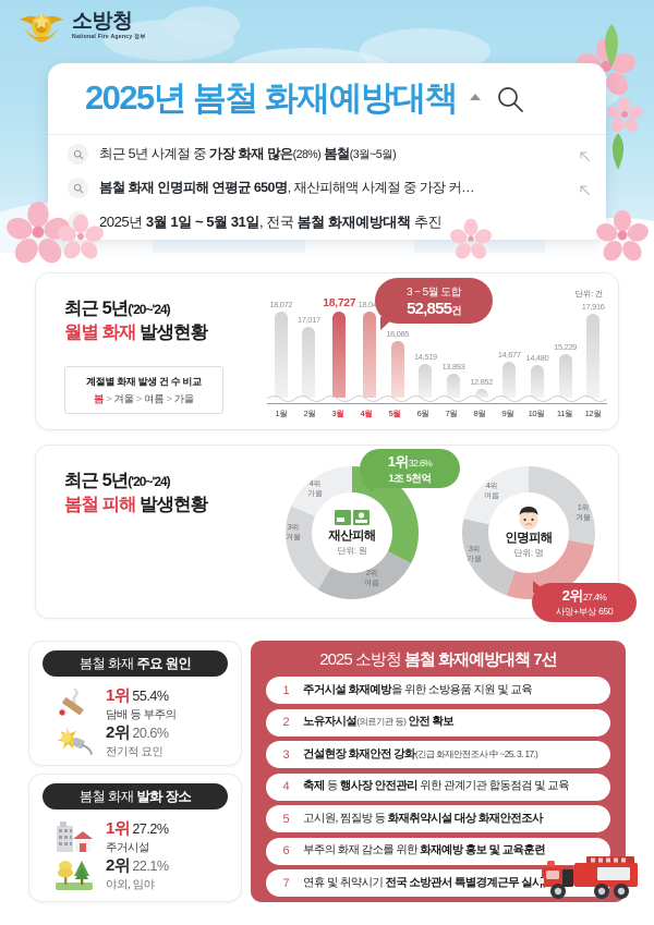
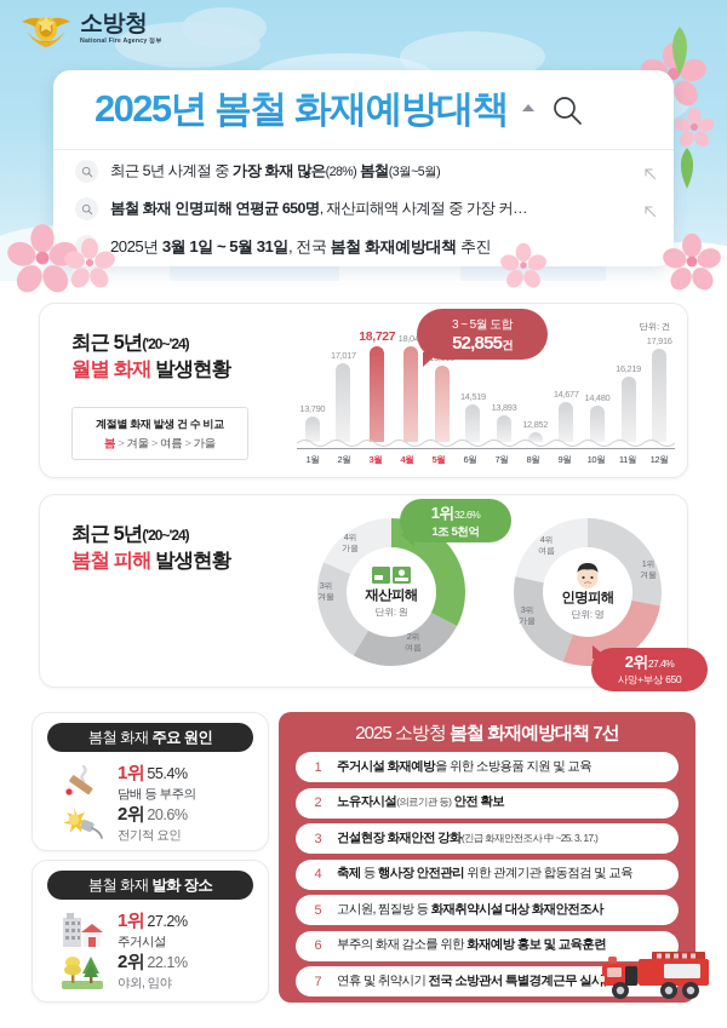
1월: 18,072 -> 13,790
5월: 16,085 -> 16,915
11월: 15,229 -> 16,219
